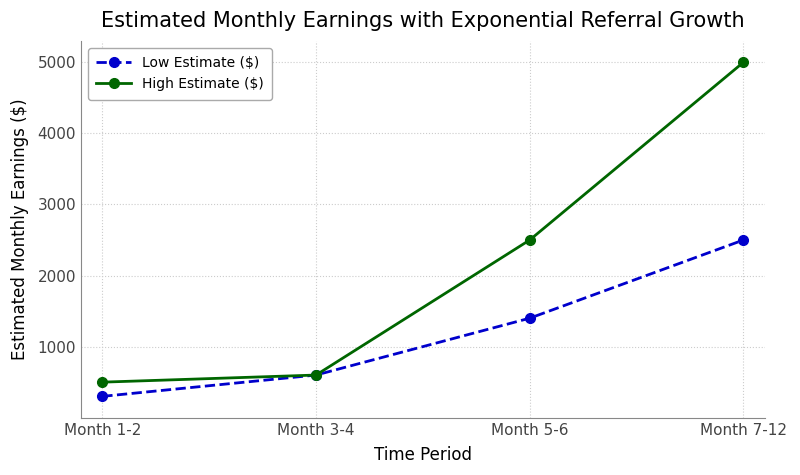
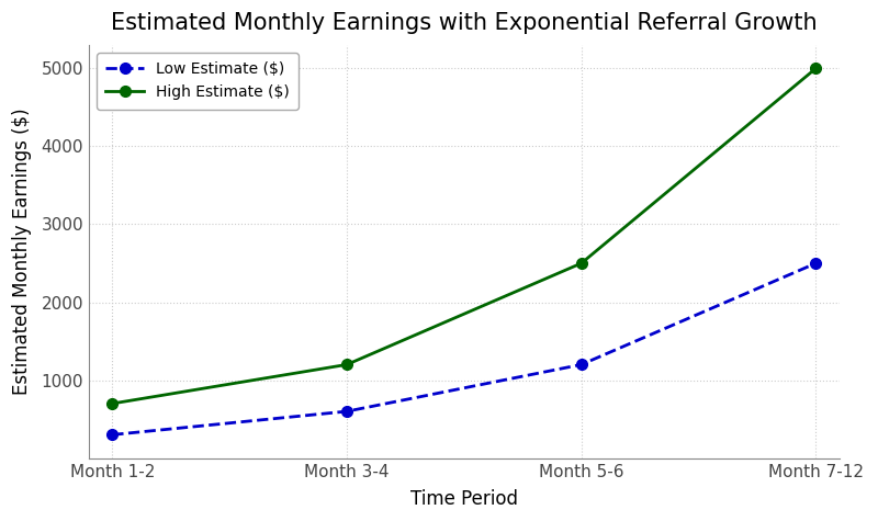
High Estimate ($)/Month 1-2: 500 -> 700
High Estimate ($)/Month 3-4: 600 -> 1200
Low Estimate ($)/Month 5-6: 1400 -> 1200
